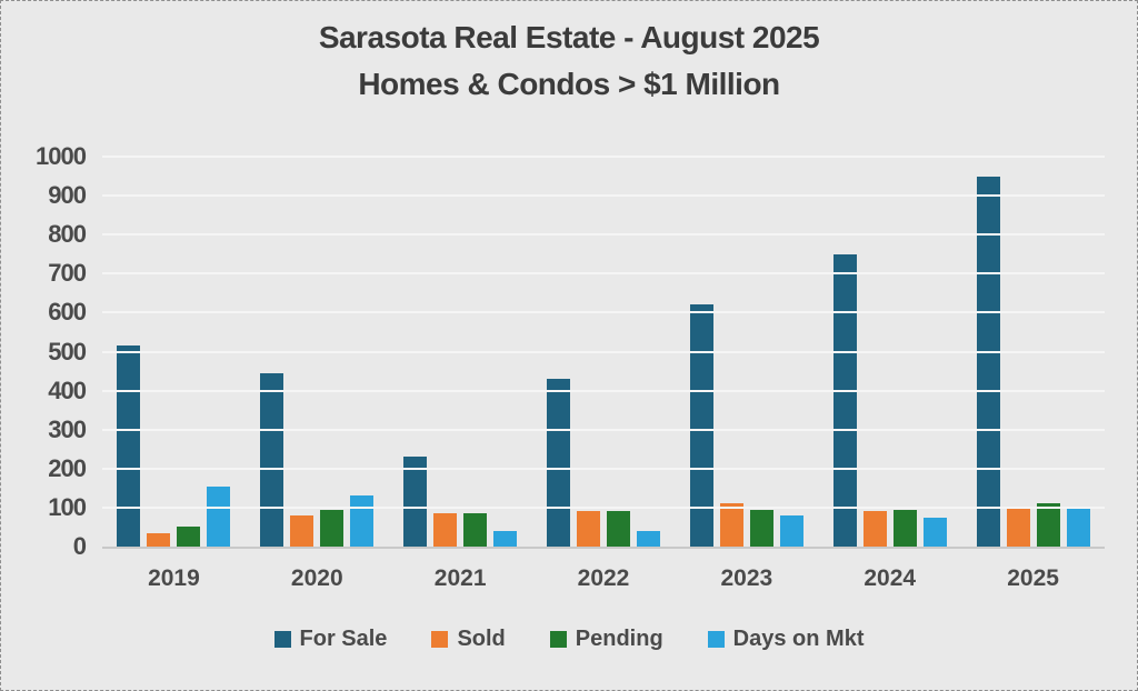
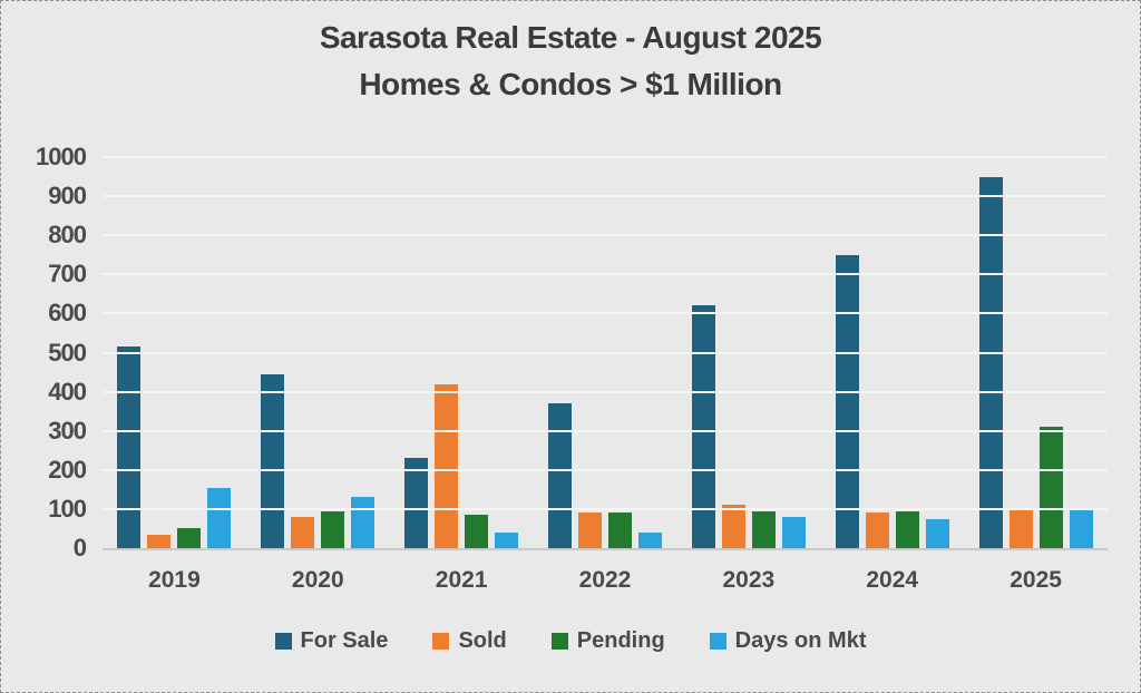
Sold/2021: 80 -> 420
For Sale/2022: 430 -> 370
Pending/2025: 110 -> 310
